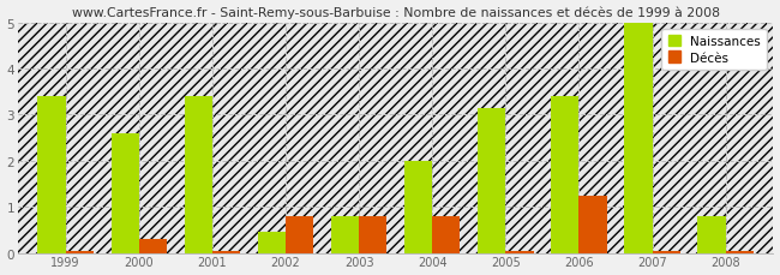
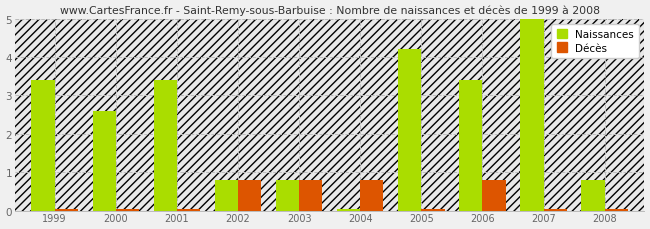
Décès/2000: 0.30 -> 0.05
Naissances/2002: 0.45 -> 0.80
Naissances/2004: 2.00 -> 0.05
Naissances/2005: 3.15 -> 4.20
Décès/2006: 1.25 -> 0.80
